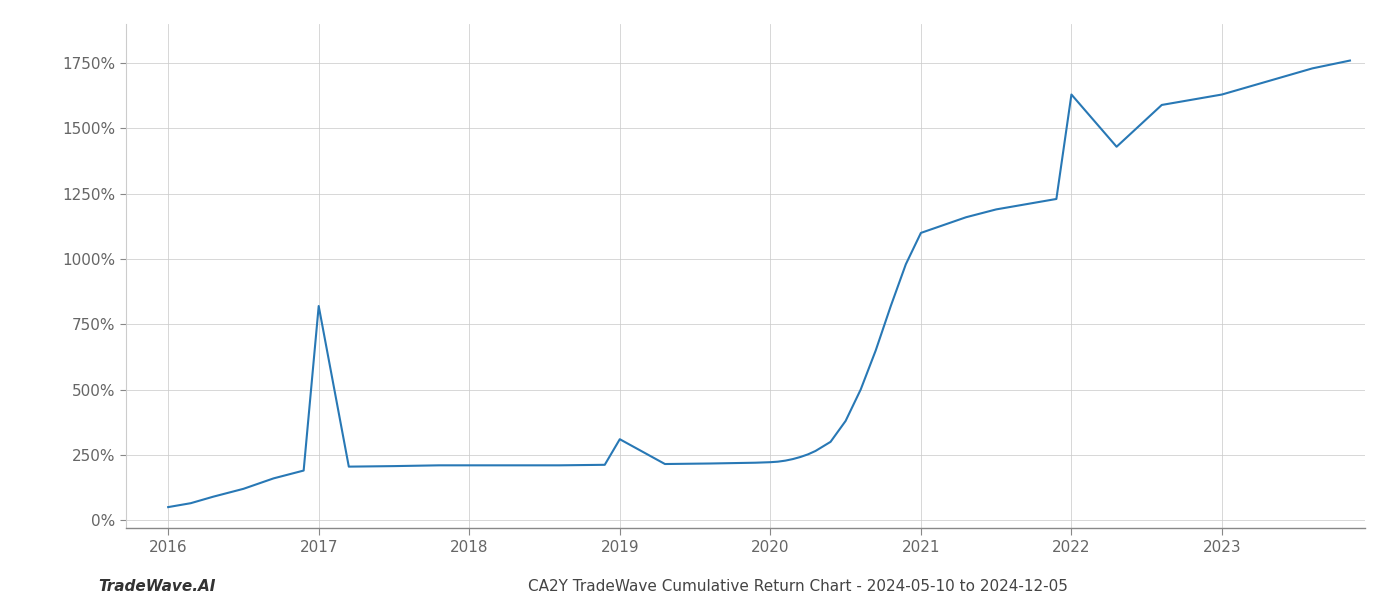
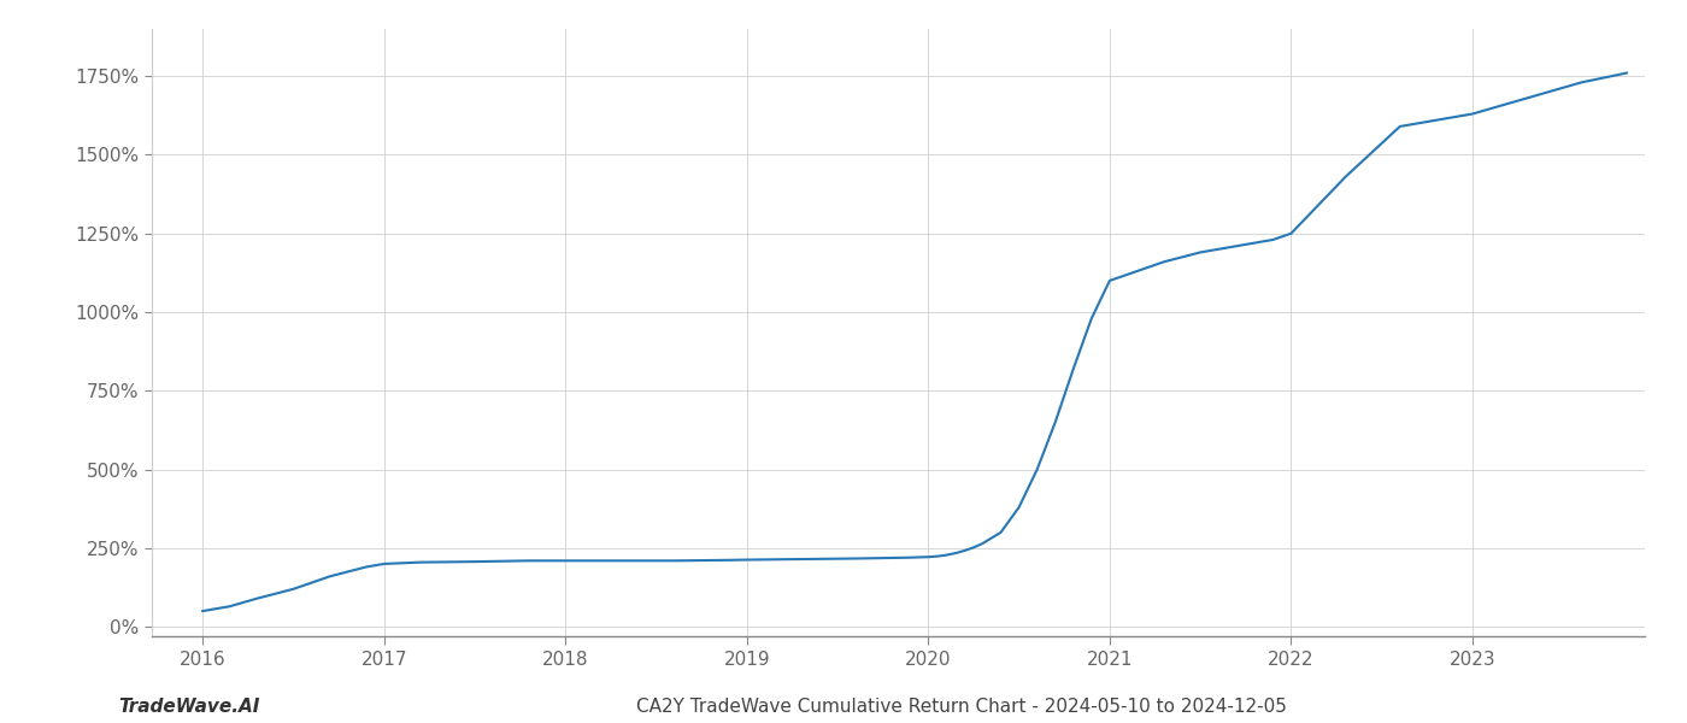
2017: 820% -> 200%
2019: 310% -> 213%
2022: 1630% -> 1250%
